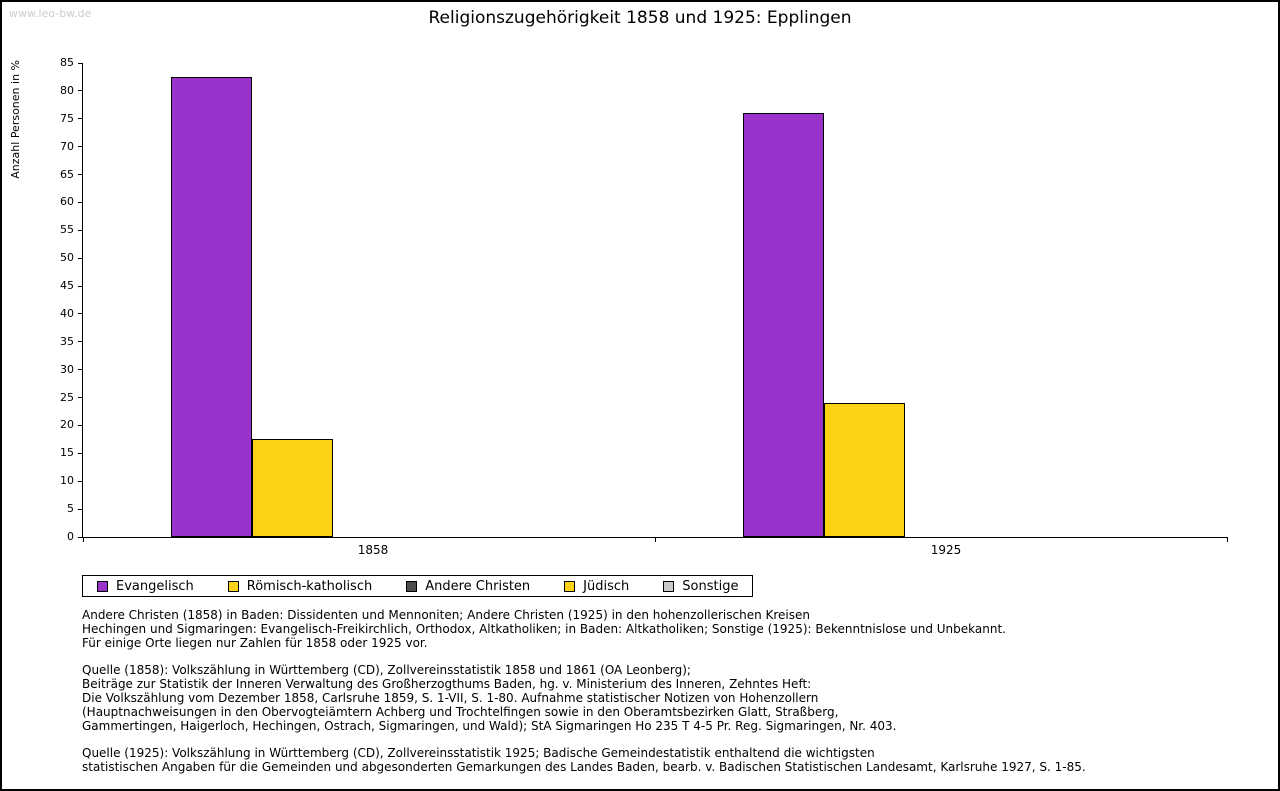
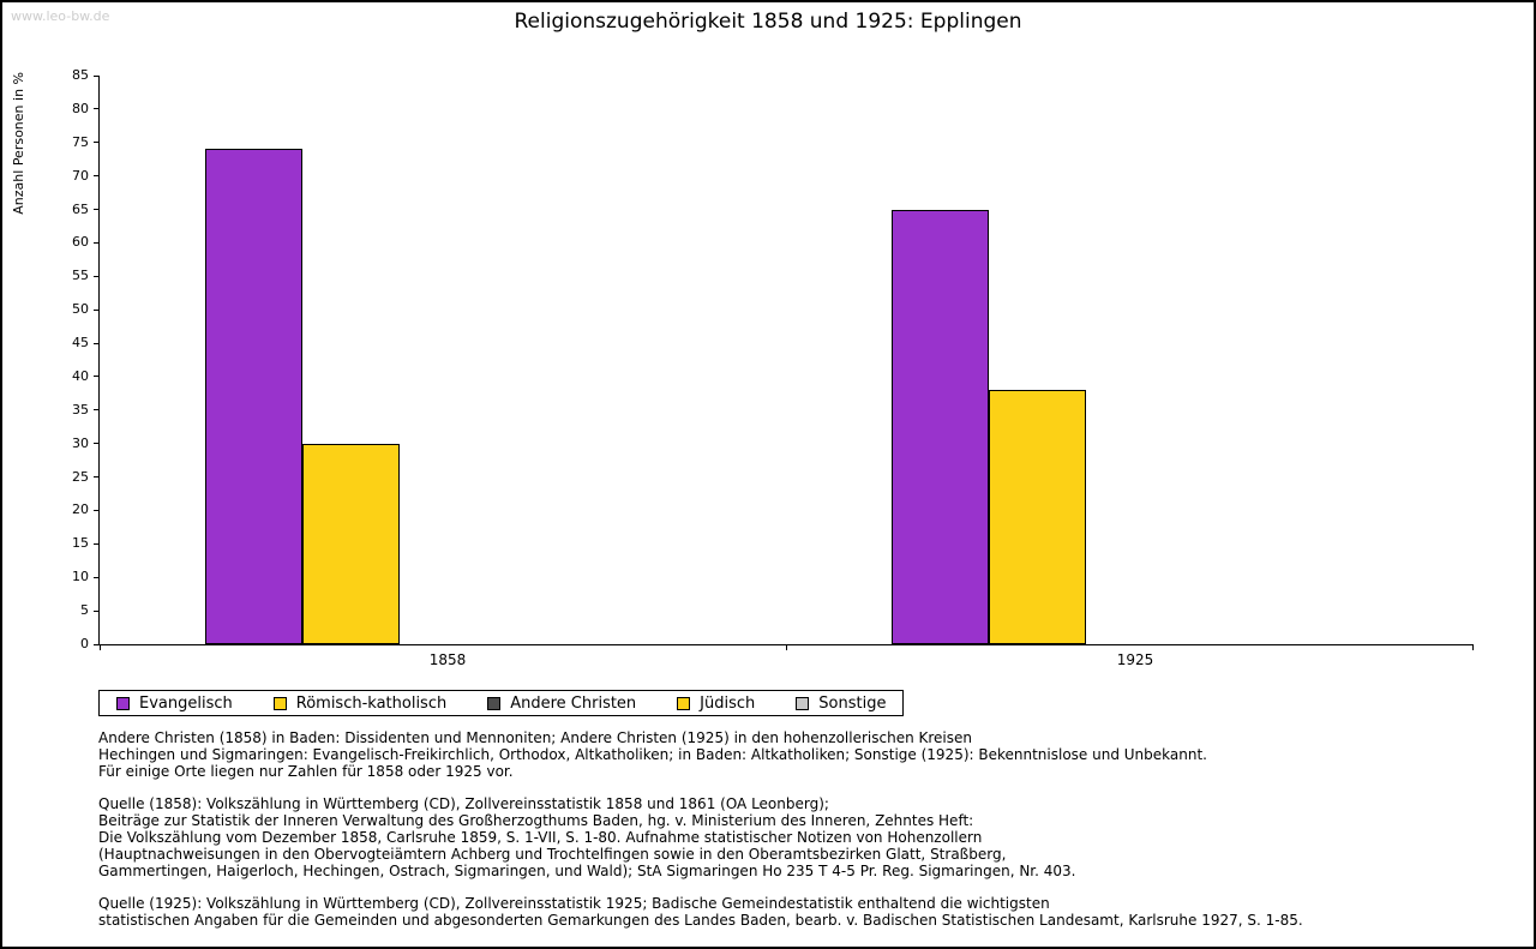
Evangelisch/1858: 82 -> 74
Römisch-katholisch/1858: 18 -> 30
Evangelisch/1925: 76 -> 65
Römisch-katholisch/1925: 24 -> 38
